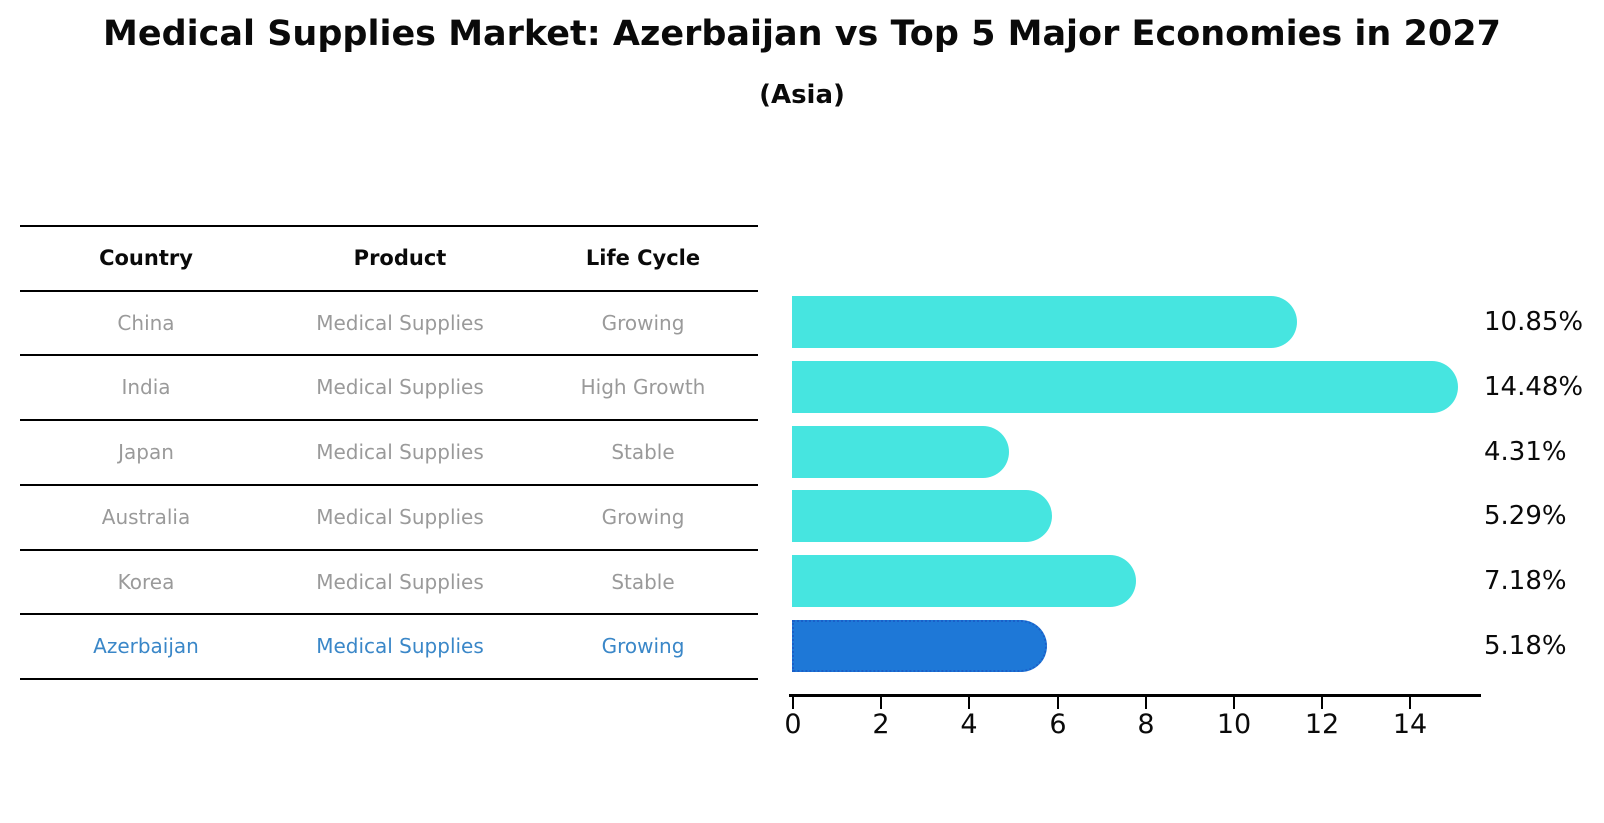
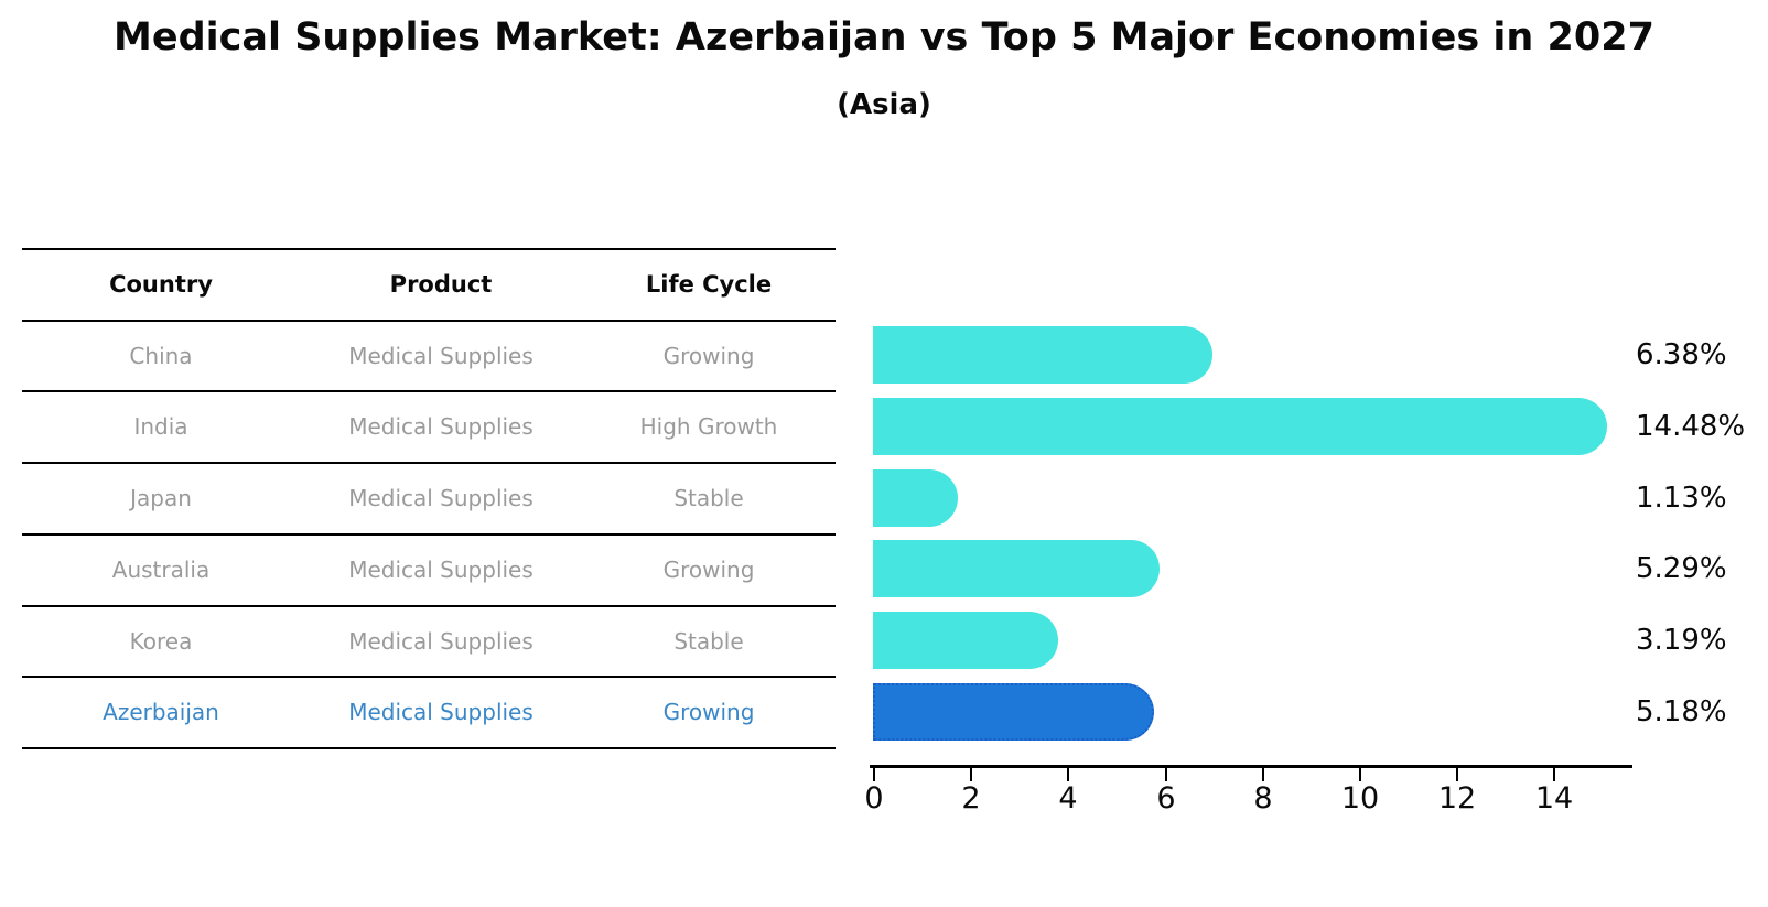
China: 10.85% -> 6.38%
Japan: 4.31% -> 1.13%
Korea: 7.18% -> 3.19%
